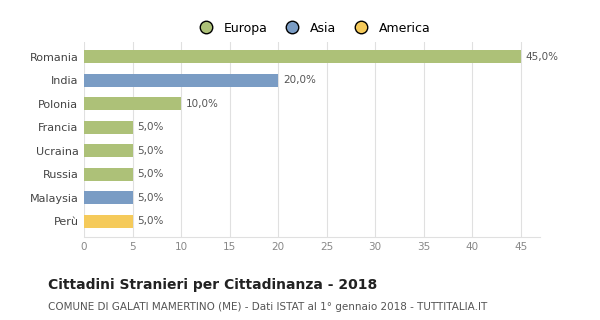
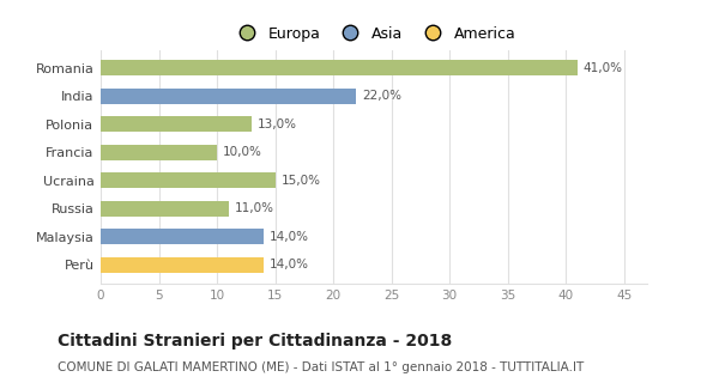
Romania: 45,0% -> 41,0%
India: 20,0% -> 22,0%
Polonia: 10,0% -> 13,0%
Francia: 5,0% -> 10,0%
Ucraina: 5,0% -> 15,0%
Russia: 5,0% -> 11,0%
Malaysia: 5,0% -> 14,0%
Perù: 5,0% -> 14,0%
